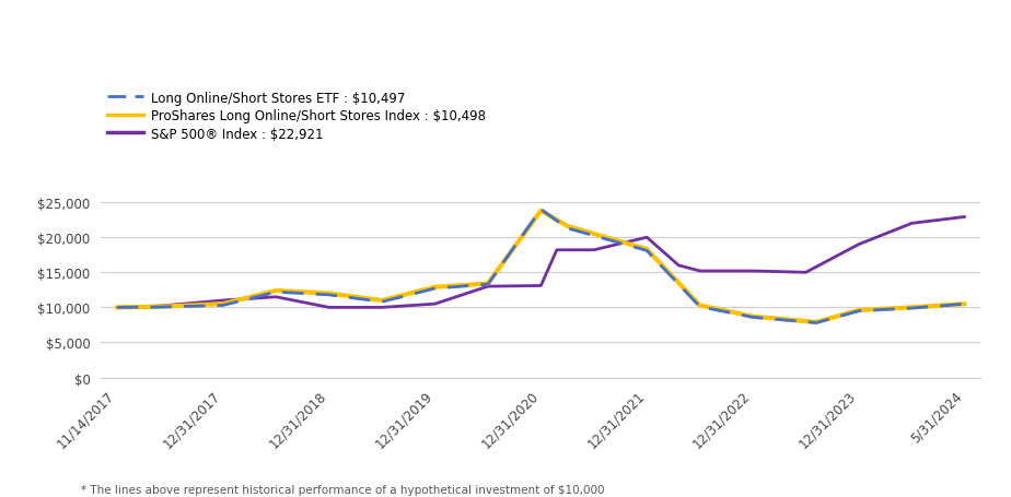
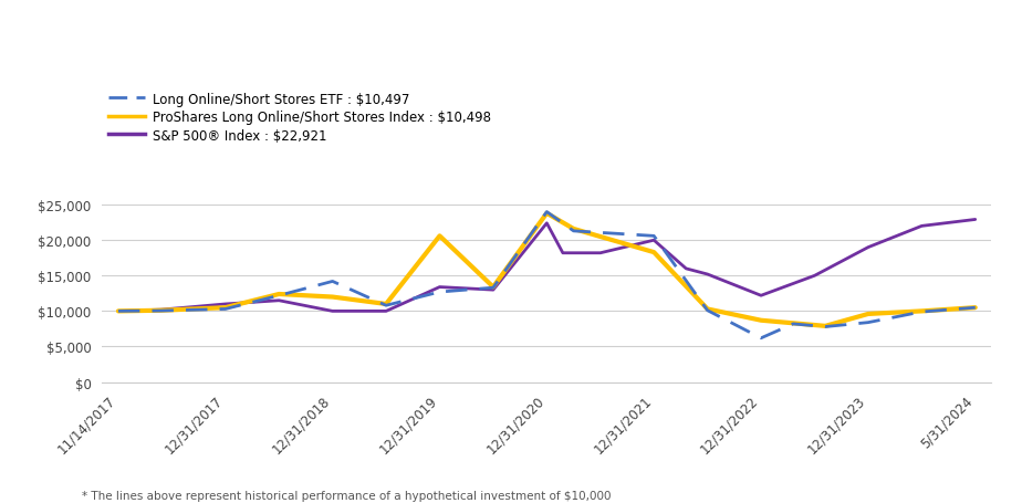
Long Online/Short Stores ETF : $10,497/12/31/2018: $11,800 -> $14,200
ProShares Long Online/Short Stores Index : $10,498/12/31/2019: $12,900 -> $20,600
S&P 500® Index : $22,921/12/31/2019: $10,500 -> $13,400
S&P 500® Index : $22,921/12/31/2020: $13,100 -> $22,400
Long Online/Short Stores ETF : $10,497/12/31/2021: $18,100 -> $20,600
Long Online/Short Stores ETF : $10,497/12/31/2022: $8,600 -> $6,200
S&P 500® Index : $22,921/12/31/2022: $15,200 -> $12,200
Long Online/Short Stores ETF : $10,497/12/31/2023: $9,500 -> $8,400
